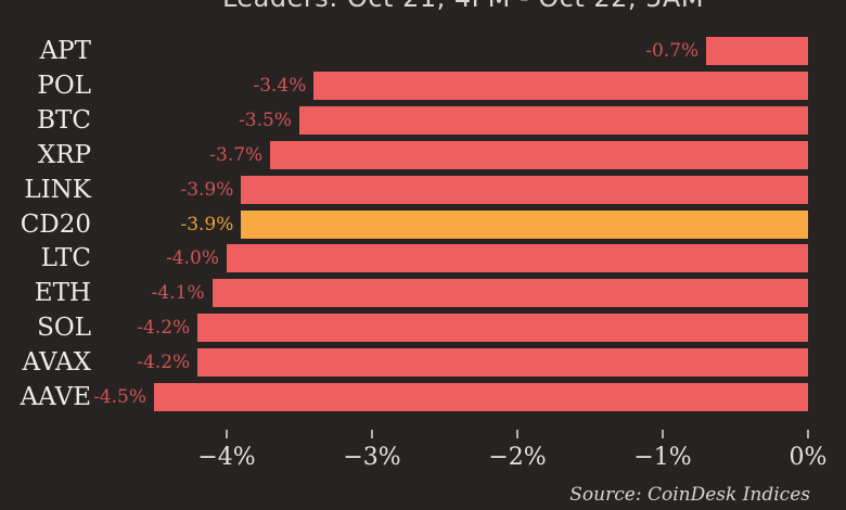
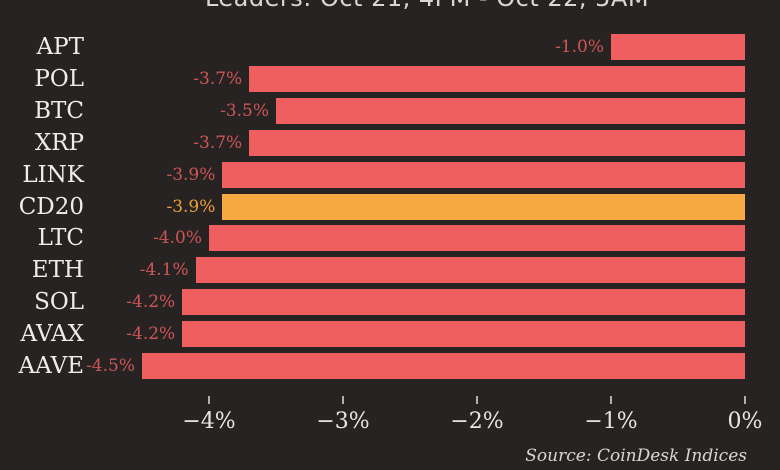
APT: -0.7% -> -1.0%
POL: -3.4% -> -3.7%
